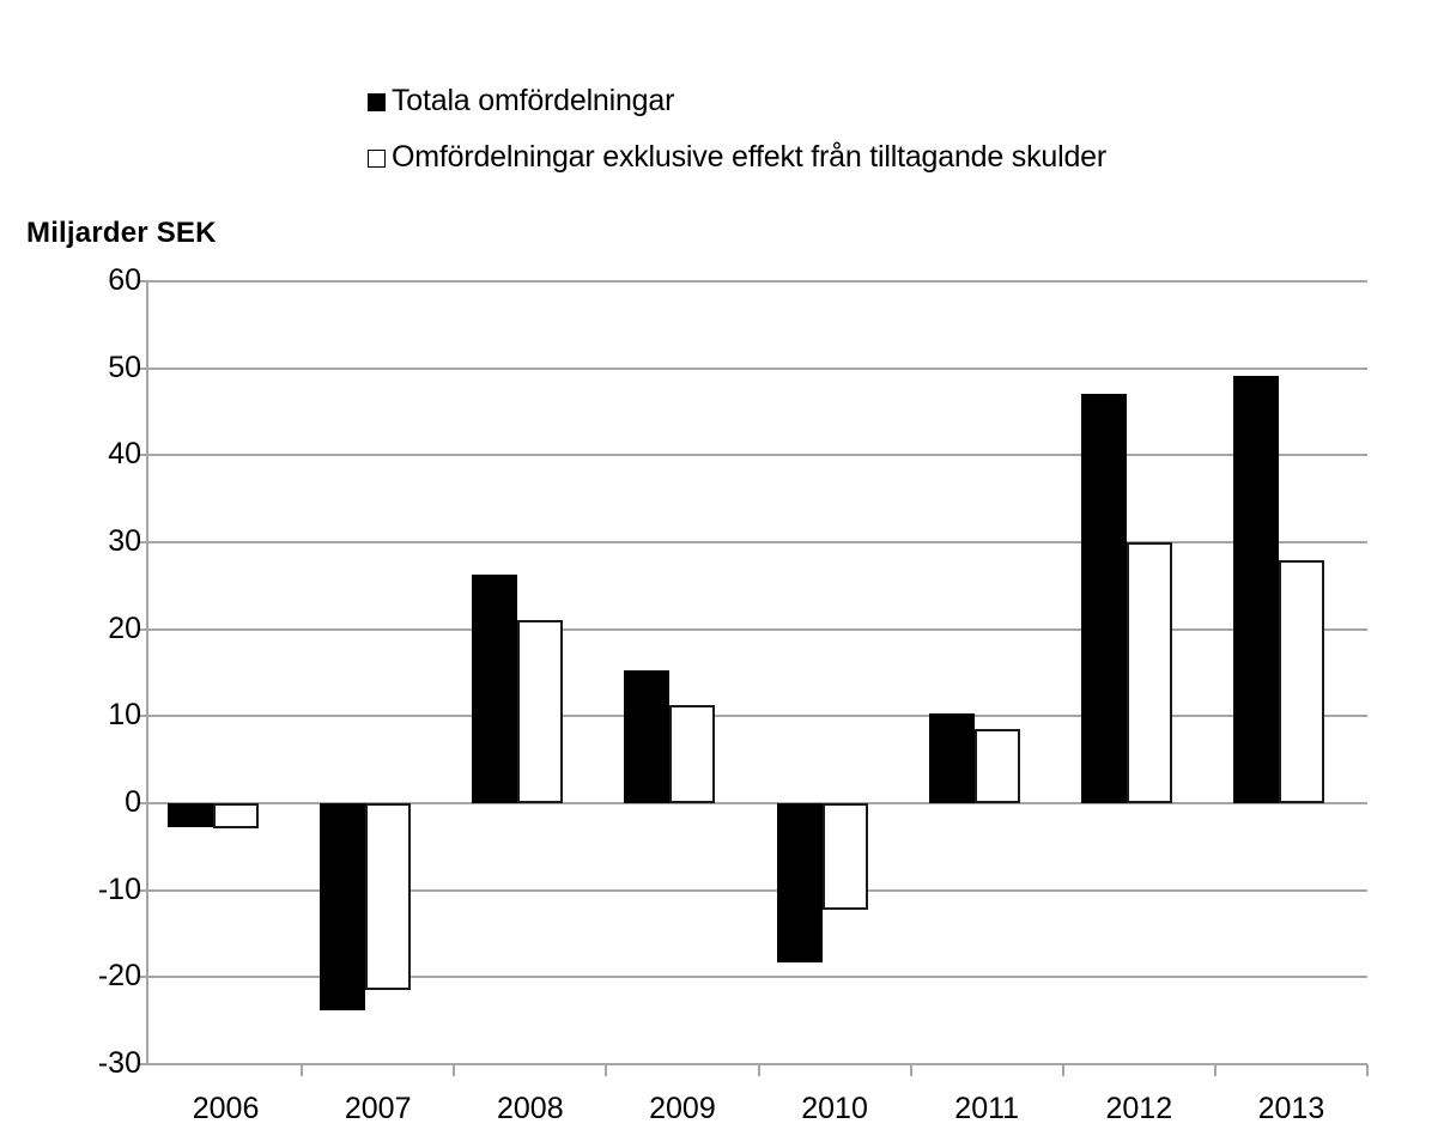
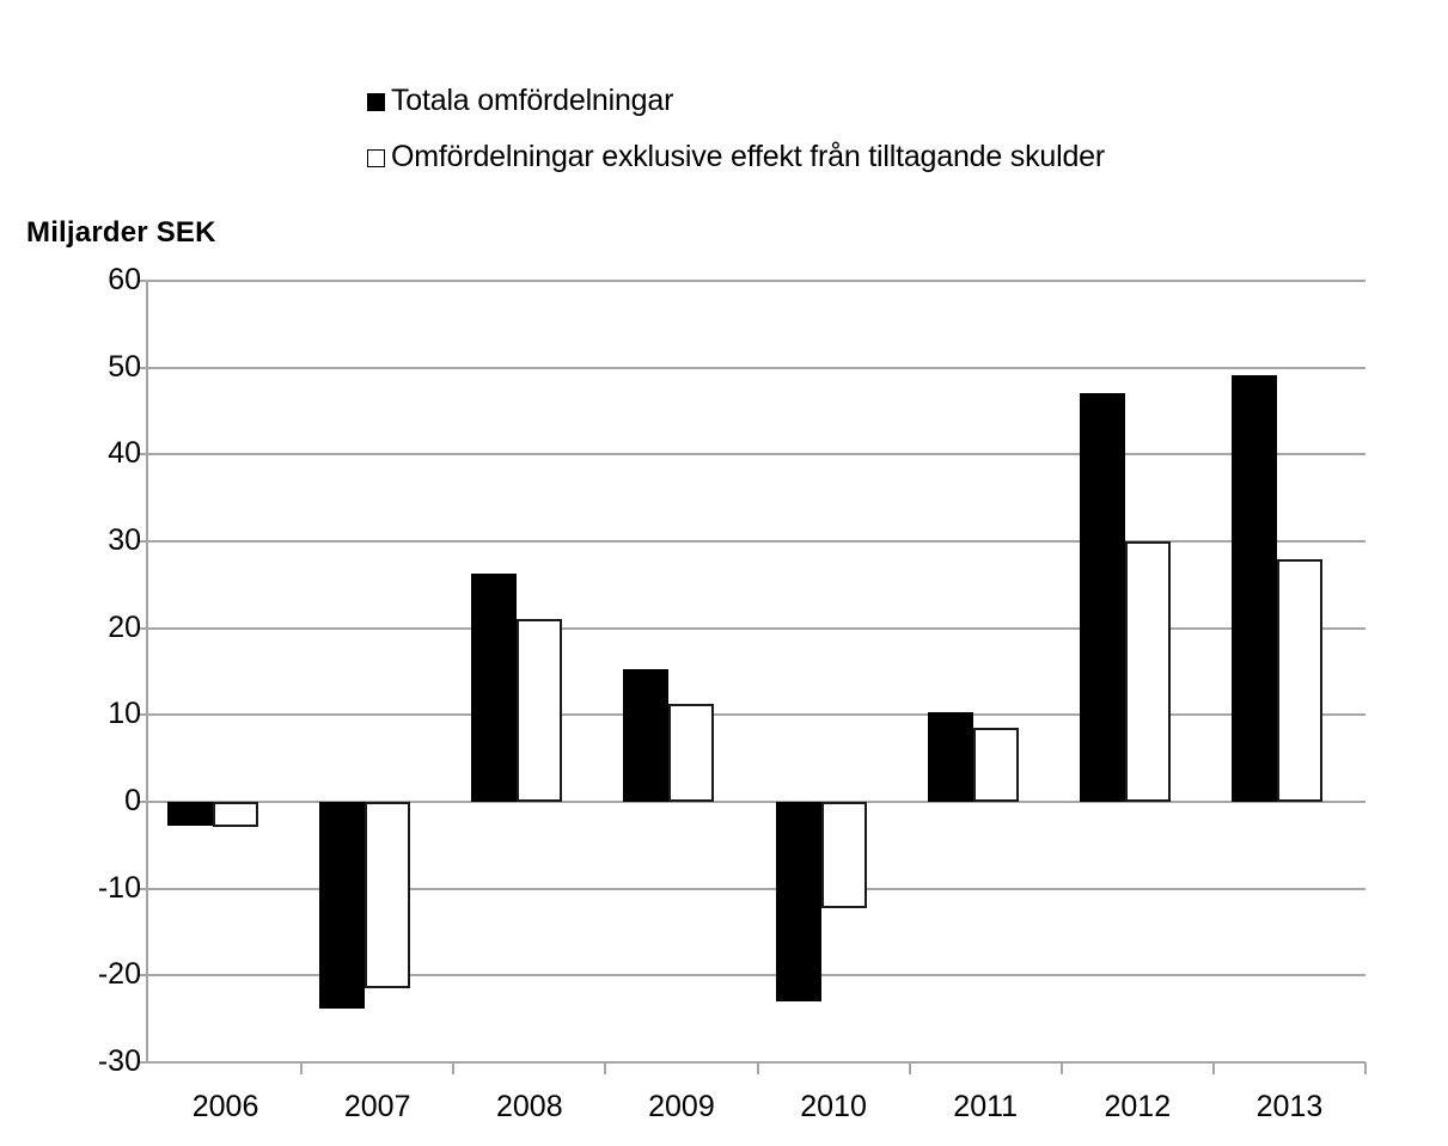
Totala omfördelningar/2010: -18 -> -23
